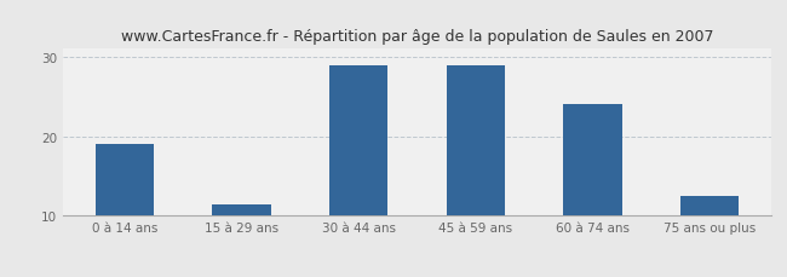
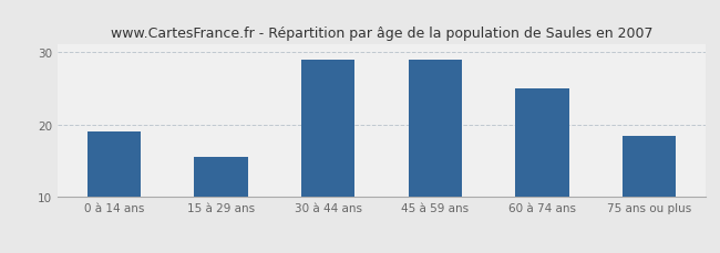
15 à 29 ans: 11.5 -> 15.6
60 à 74 ans: 24.0 -> 25.0
75 ans ou plus: 12.5 -> 18.4
